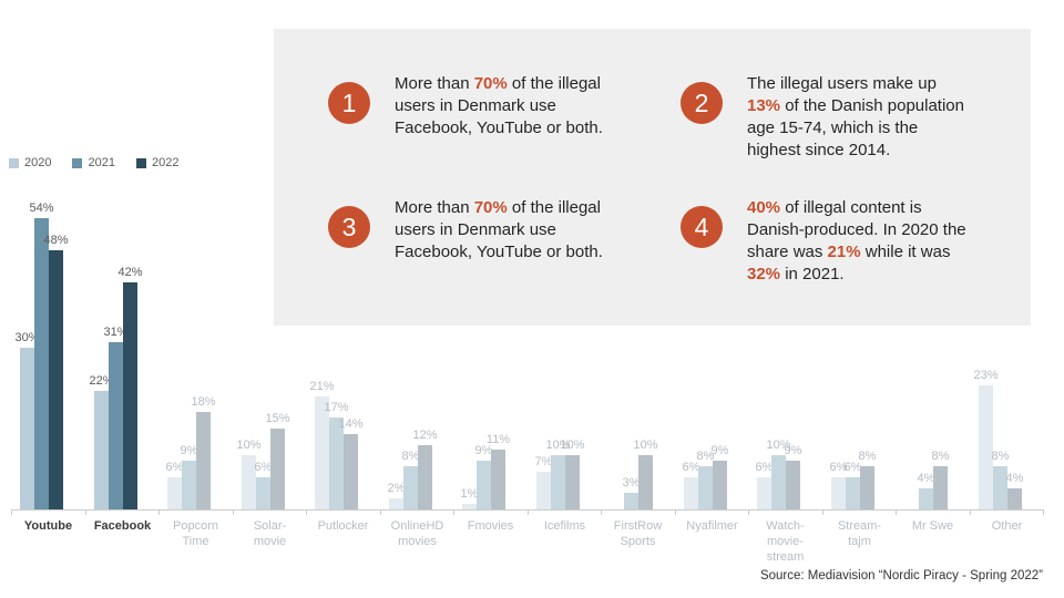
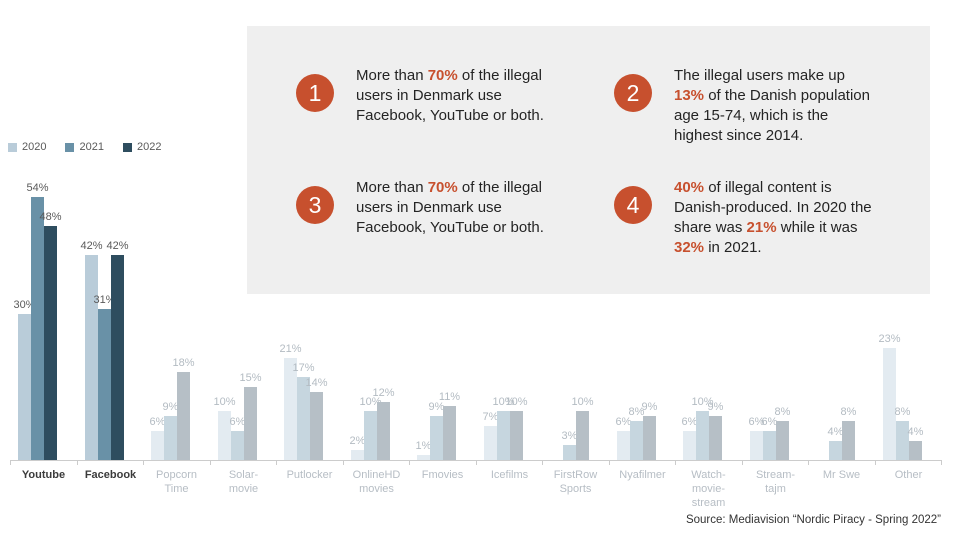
2020/Facebook: 22% -> 42%
2021/OnlineHD movies: 8% -> 10%
